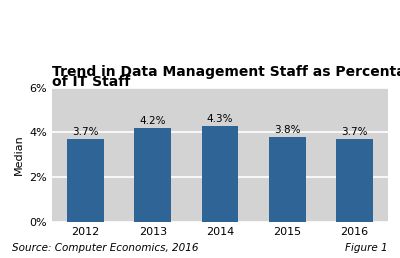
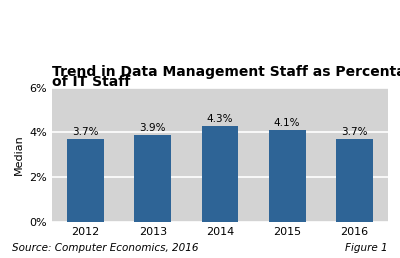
2013: 4.2% -> 3.9%
2015: 3.8% -> 4.1%
